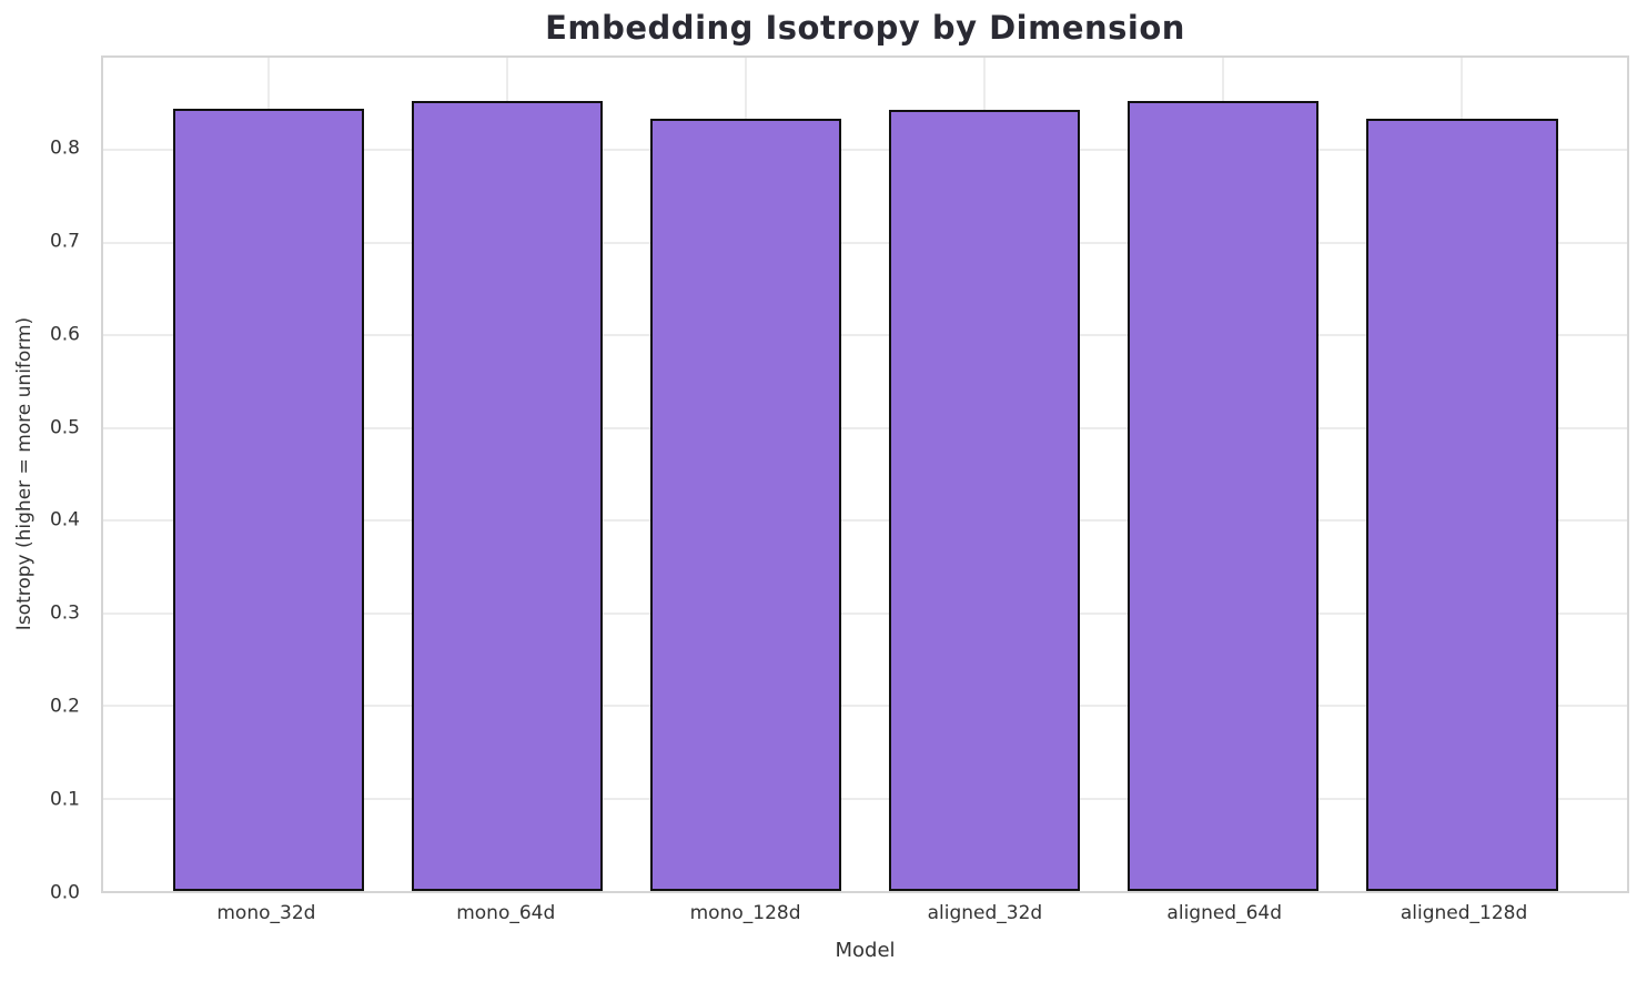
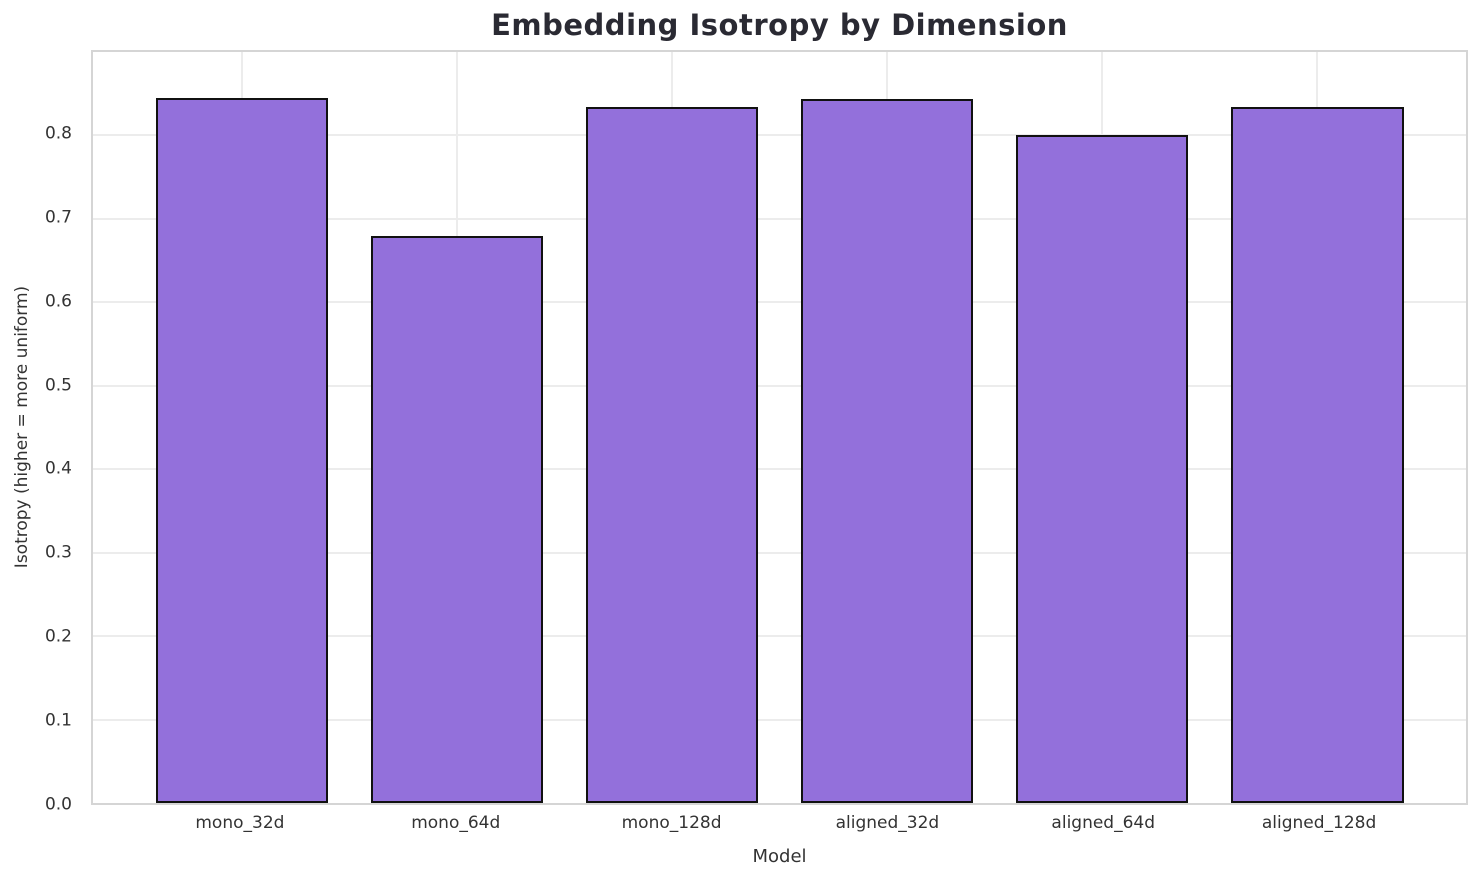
mono_64d: 0.85 -> 0.68
aligned_64d: 0.85 -> 0.80
